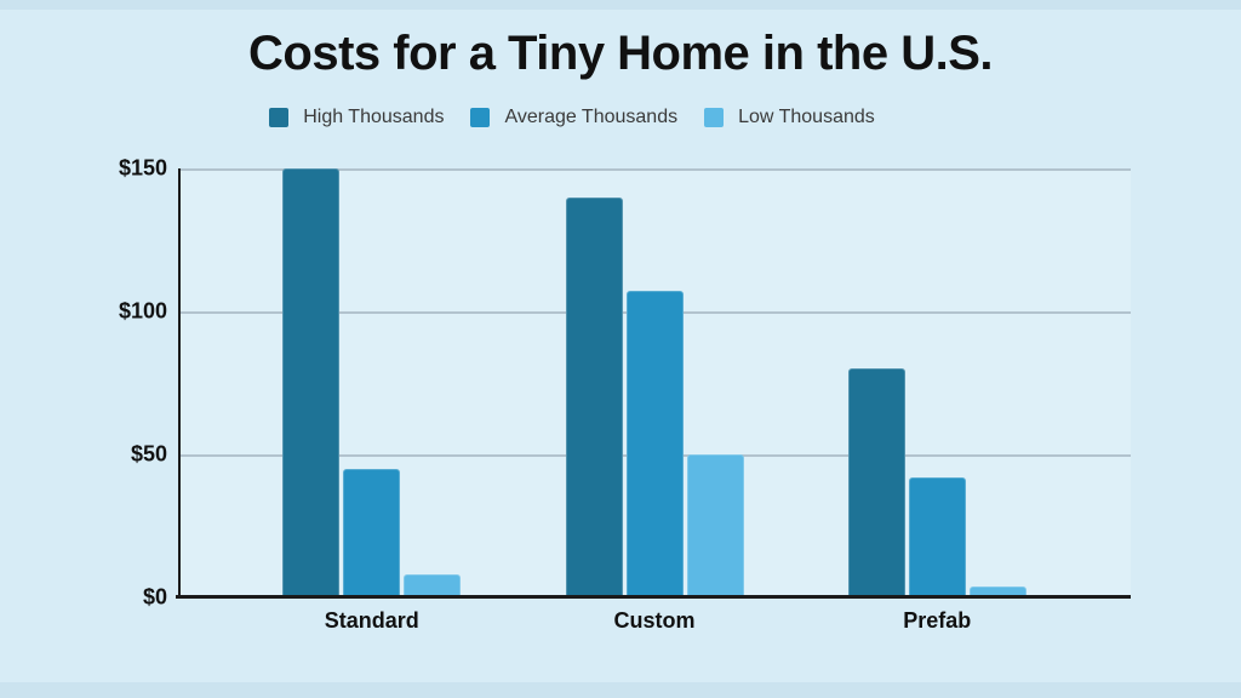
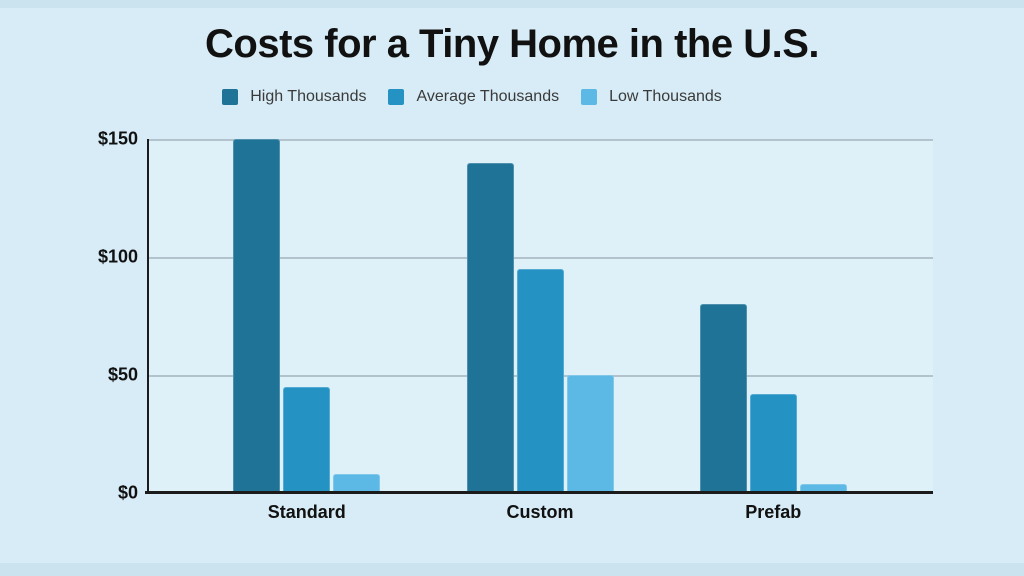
Average Thousands/Custom: $107 -> $95
